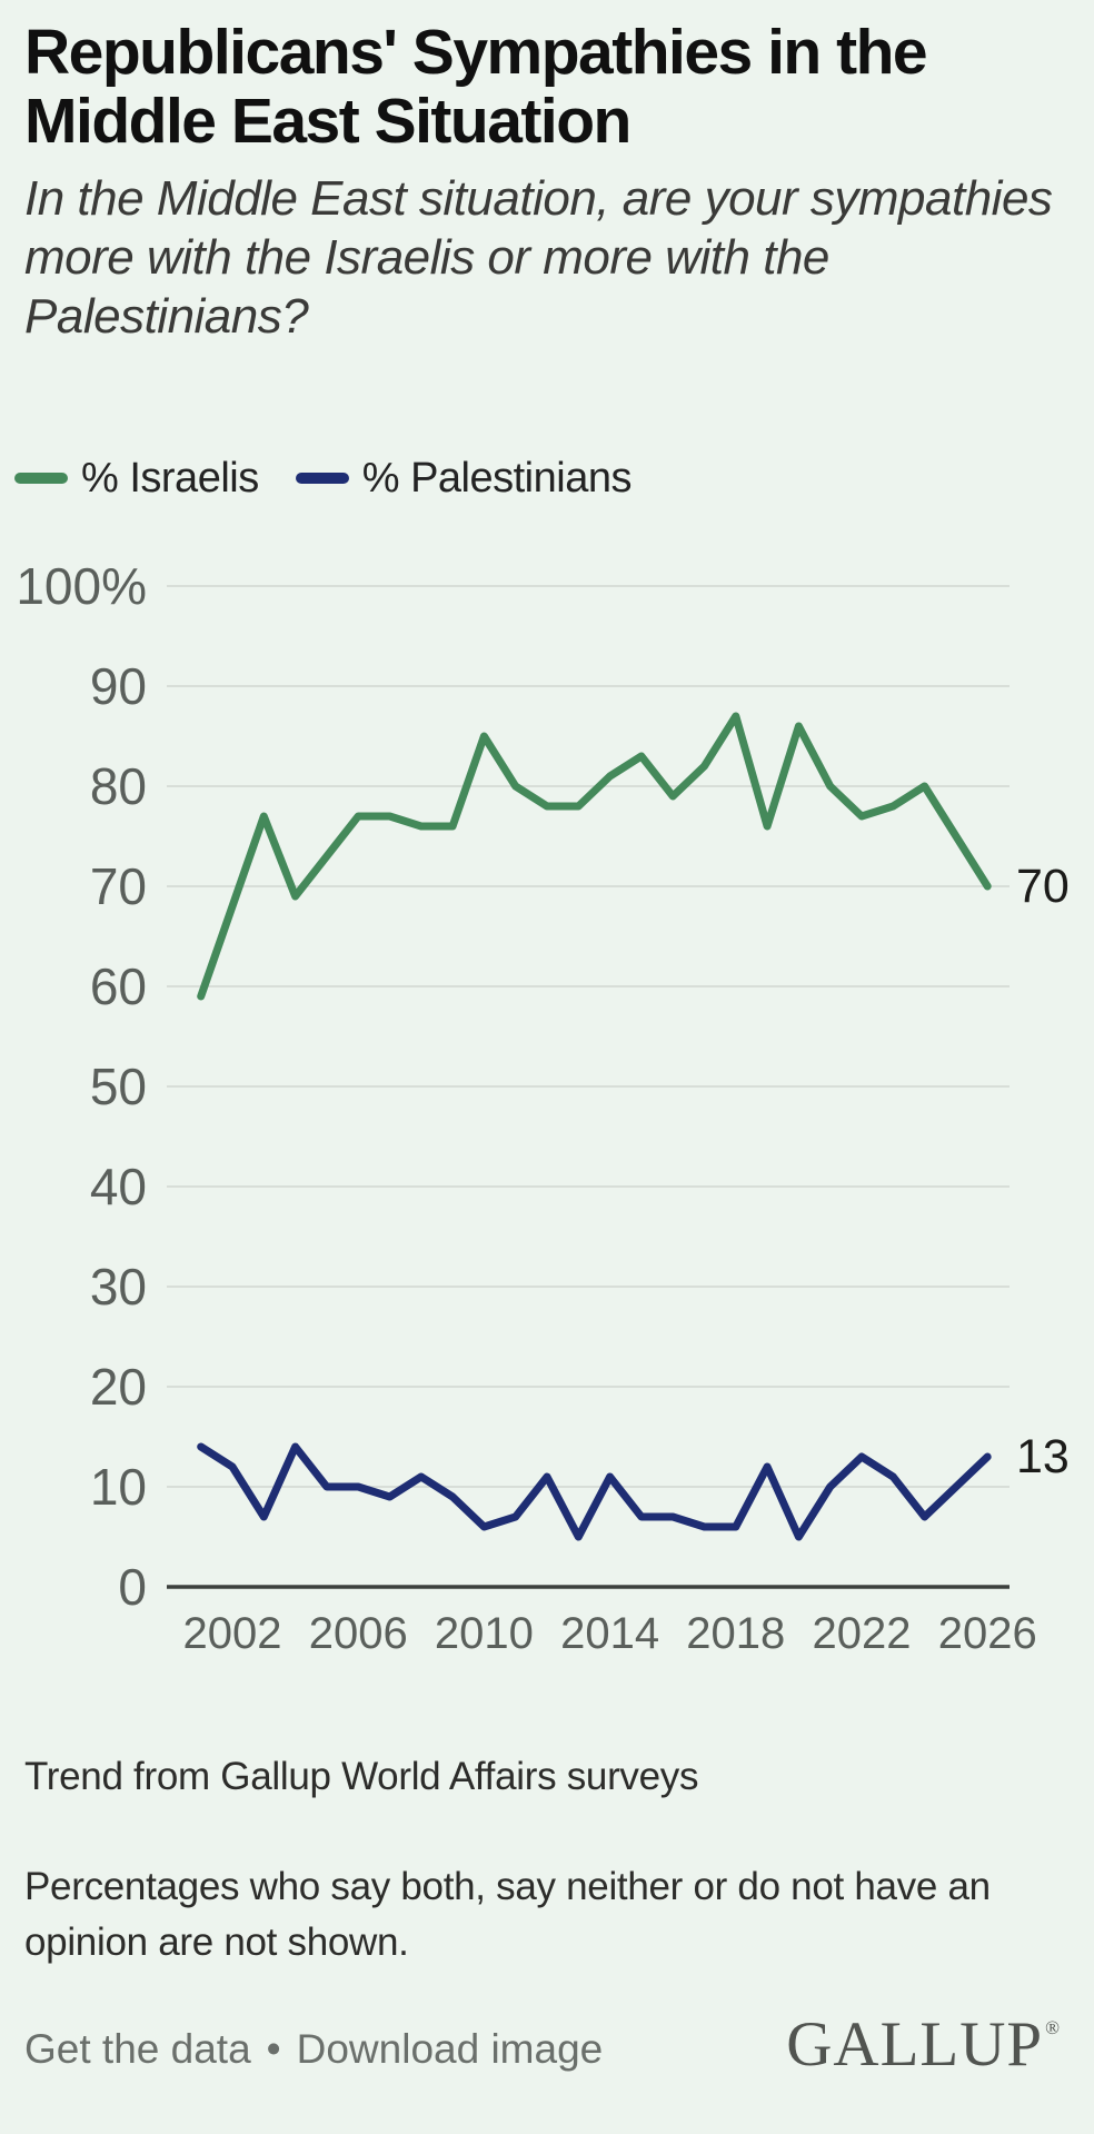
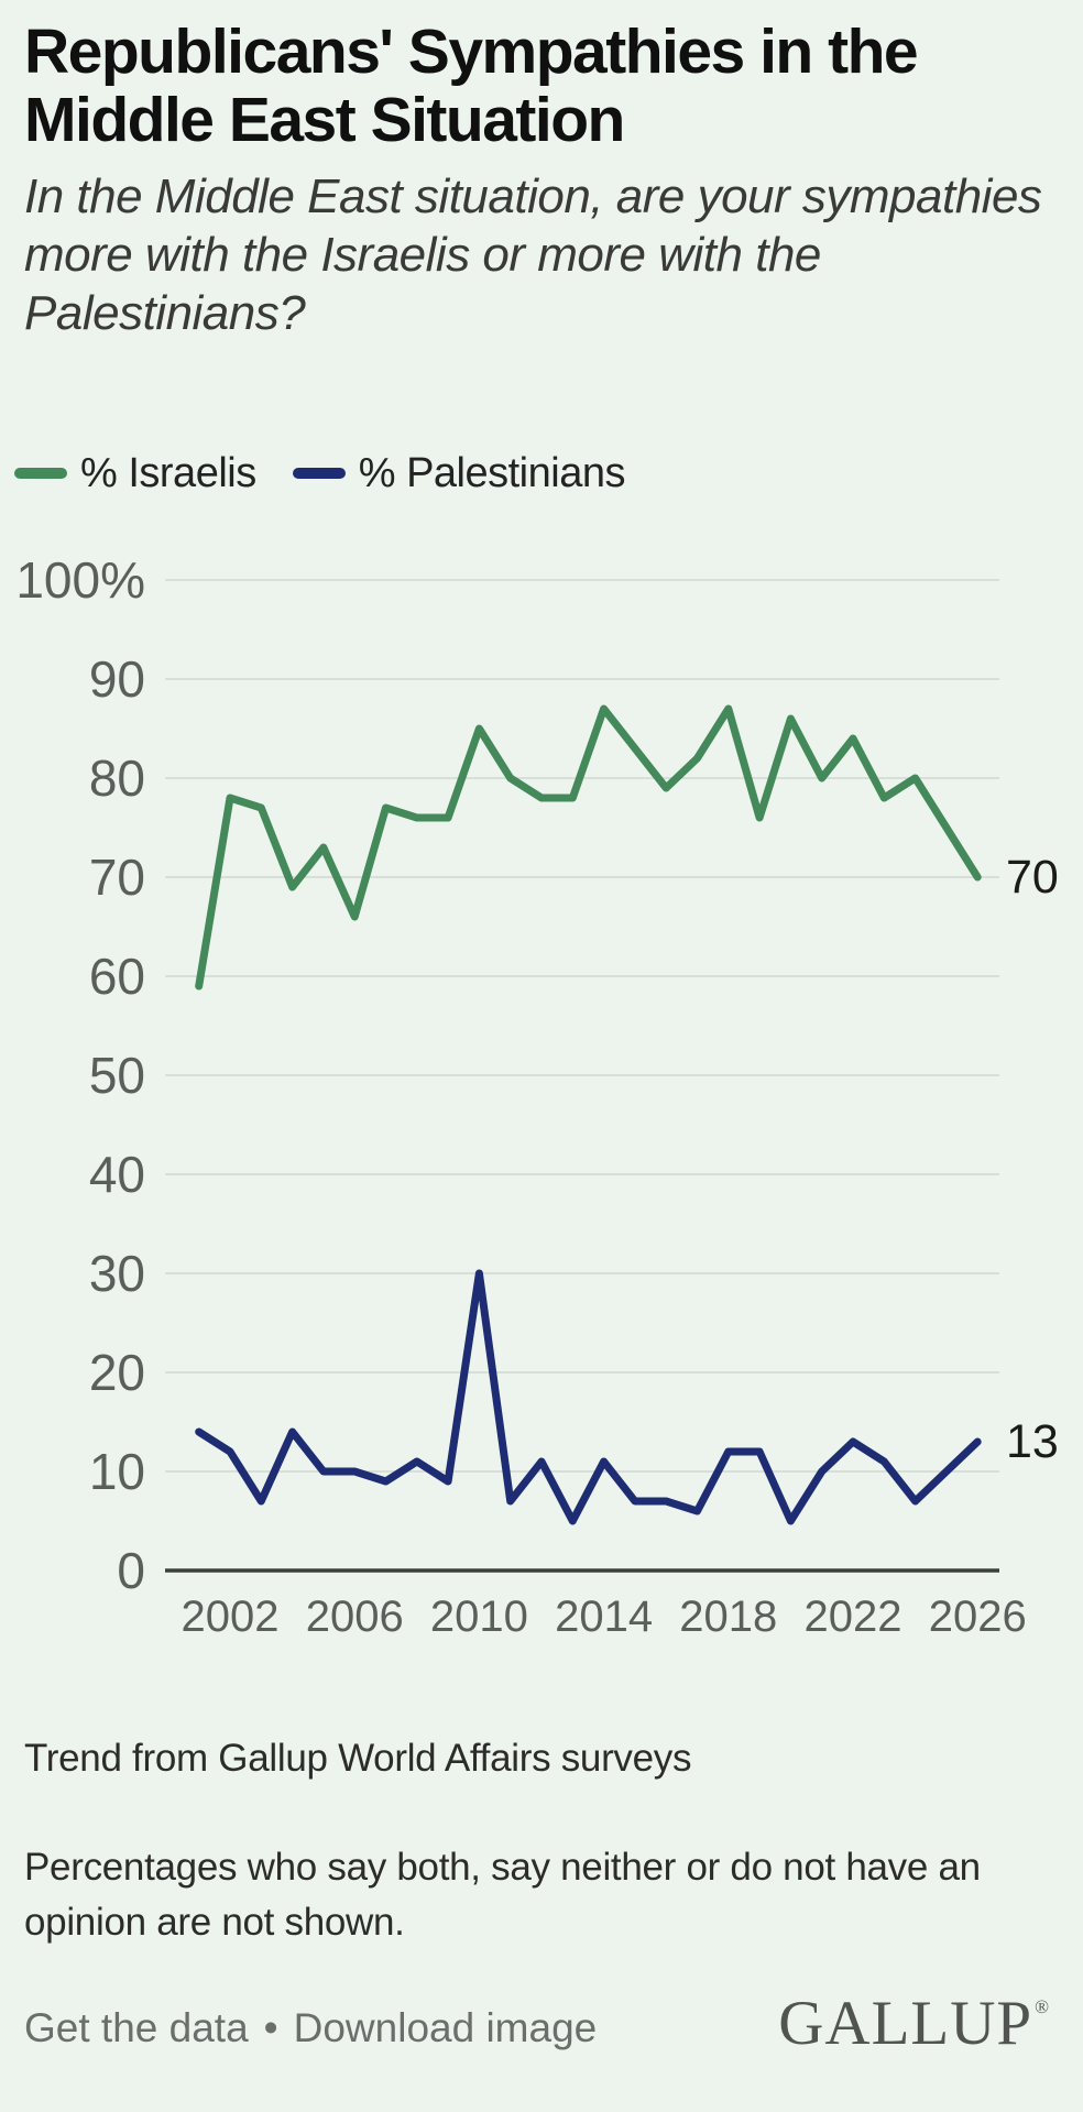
% Israelis/2002: 68% -> 78%
% Israelis/2006: 77% -> 66%
% Palestinians/2010: 6% -> 30%
% Israelis/2014: 81% -> 87%
% Palestinians/2018: 6% -> 12%
% Israelis/2022: 77% -> 84%
